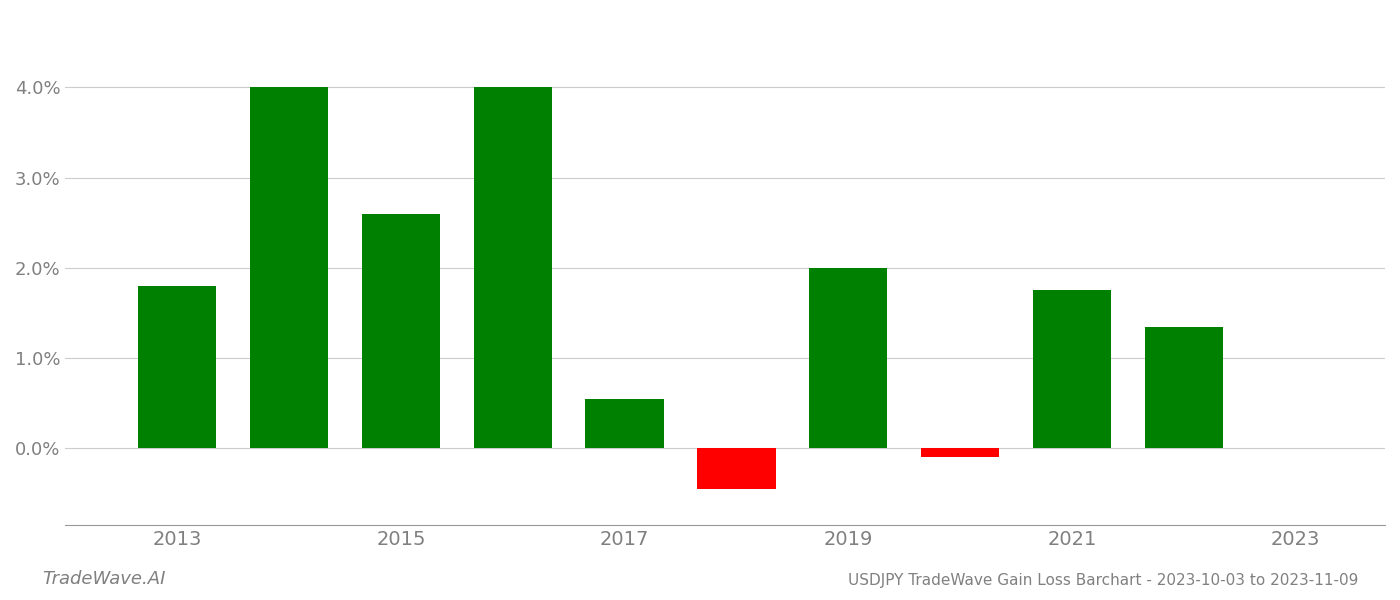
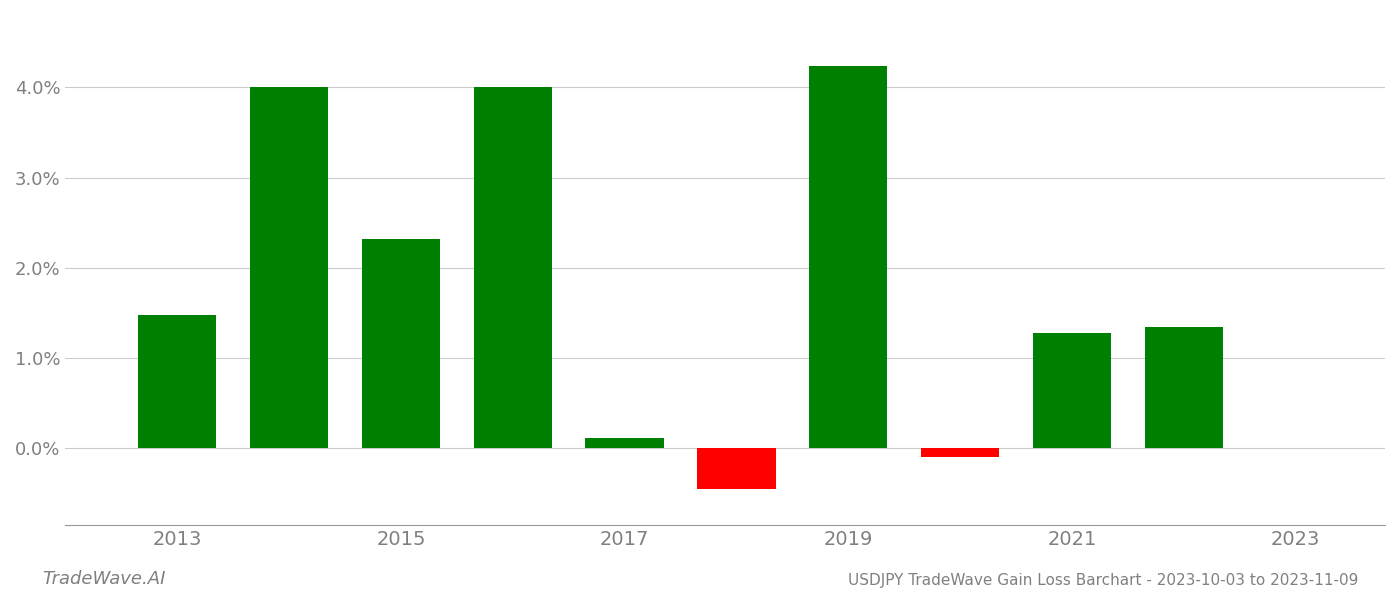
2013: 1.80% -> 1.48%
2015: 2.60% -> 2.32%
2017: 0.55% -> 0.12%
2019: 2.00% -> 4.24%
2021: 1.75% -> 1.28%
